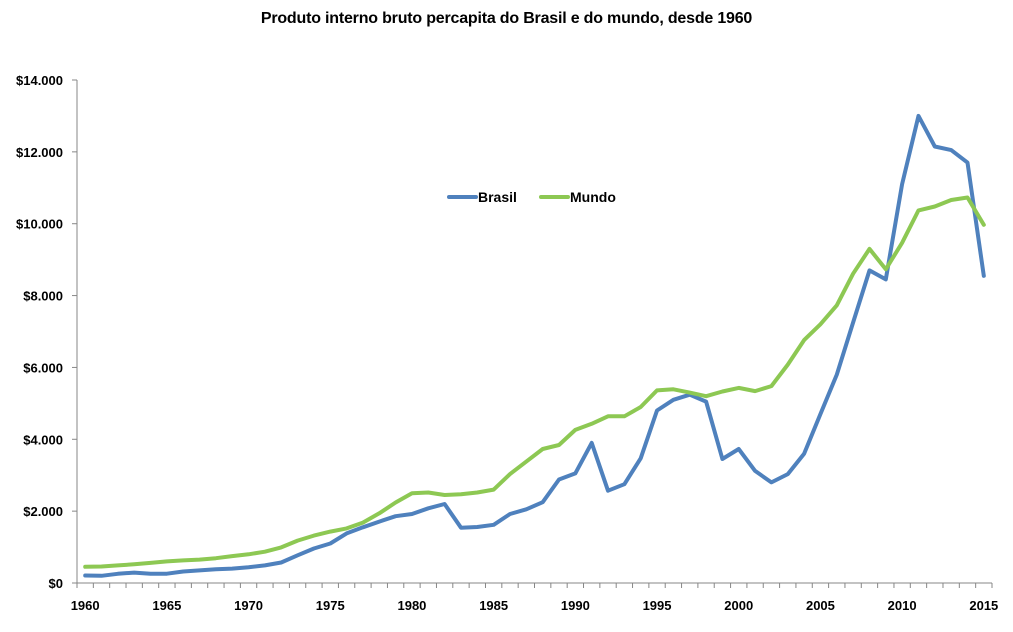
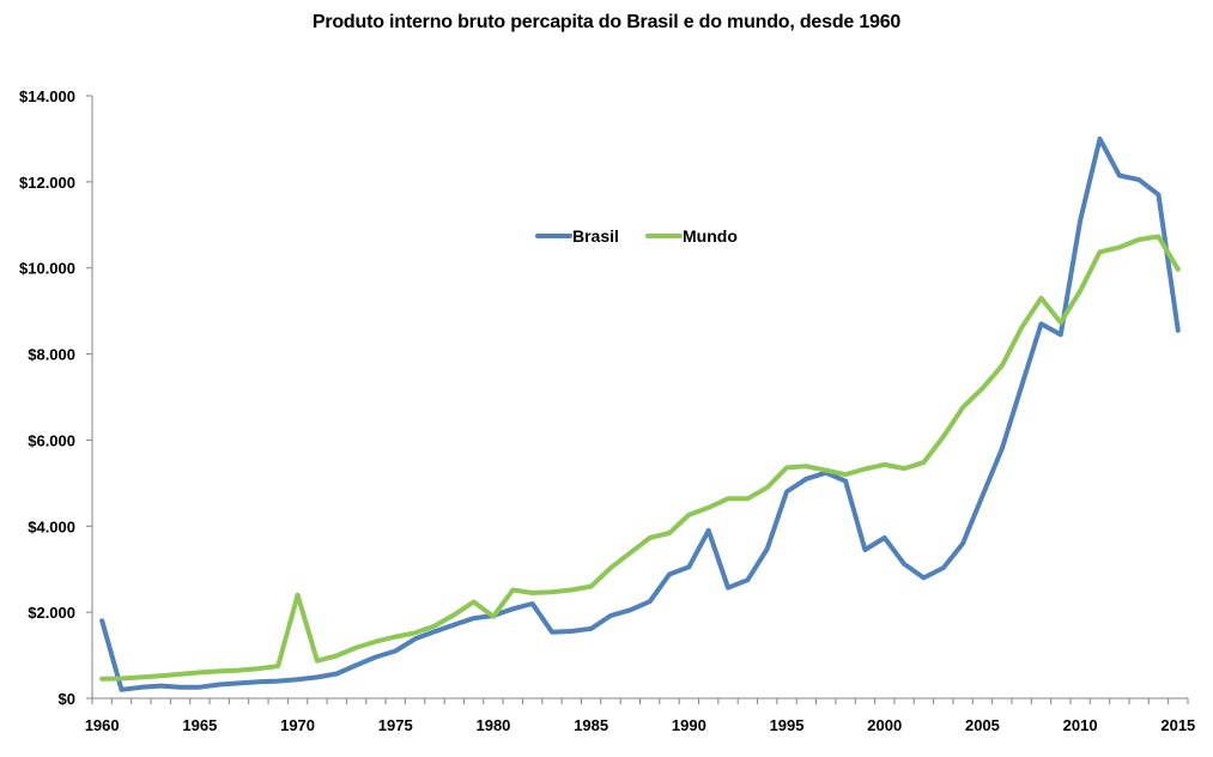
Brasil/1960: $200 -> $1800
Mundo/1970: $800 -> $2400
Mundo/1980: $2500 -> $1900
